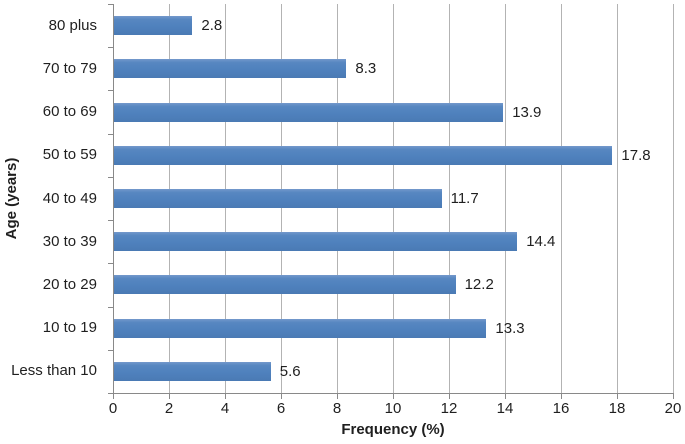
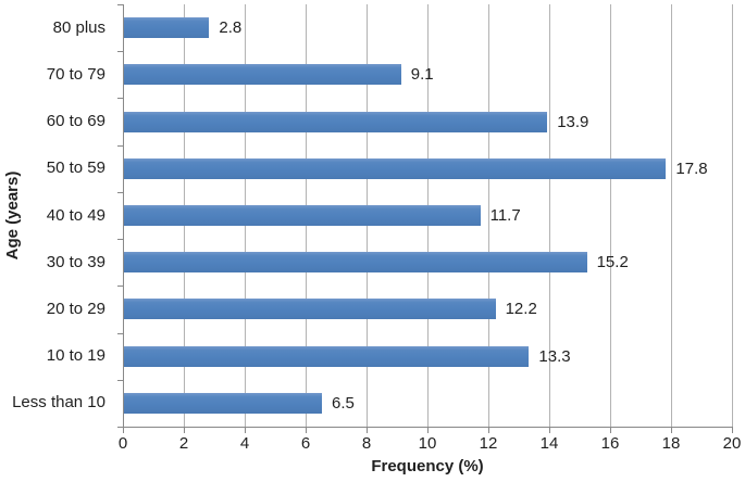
70 to 79: 8.3 -> 9.1
30 to 39: 14.4 -> 15.2
Less than 10: 5.6 -> 6.5
